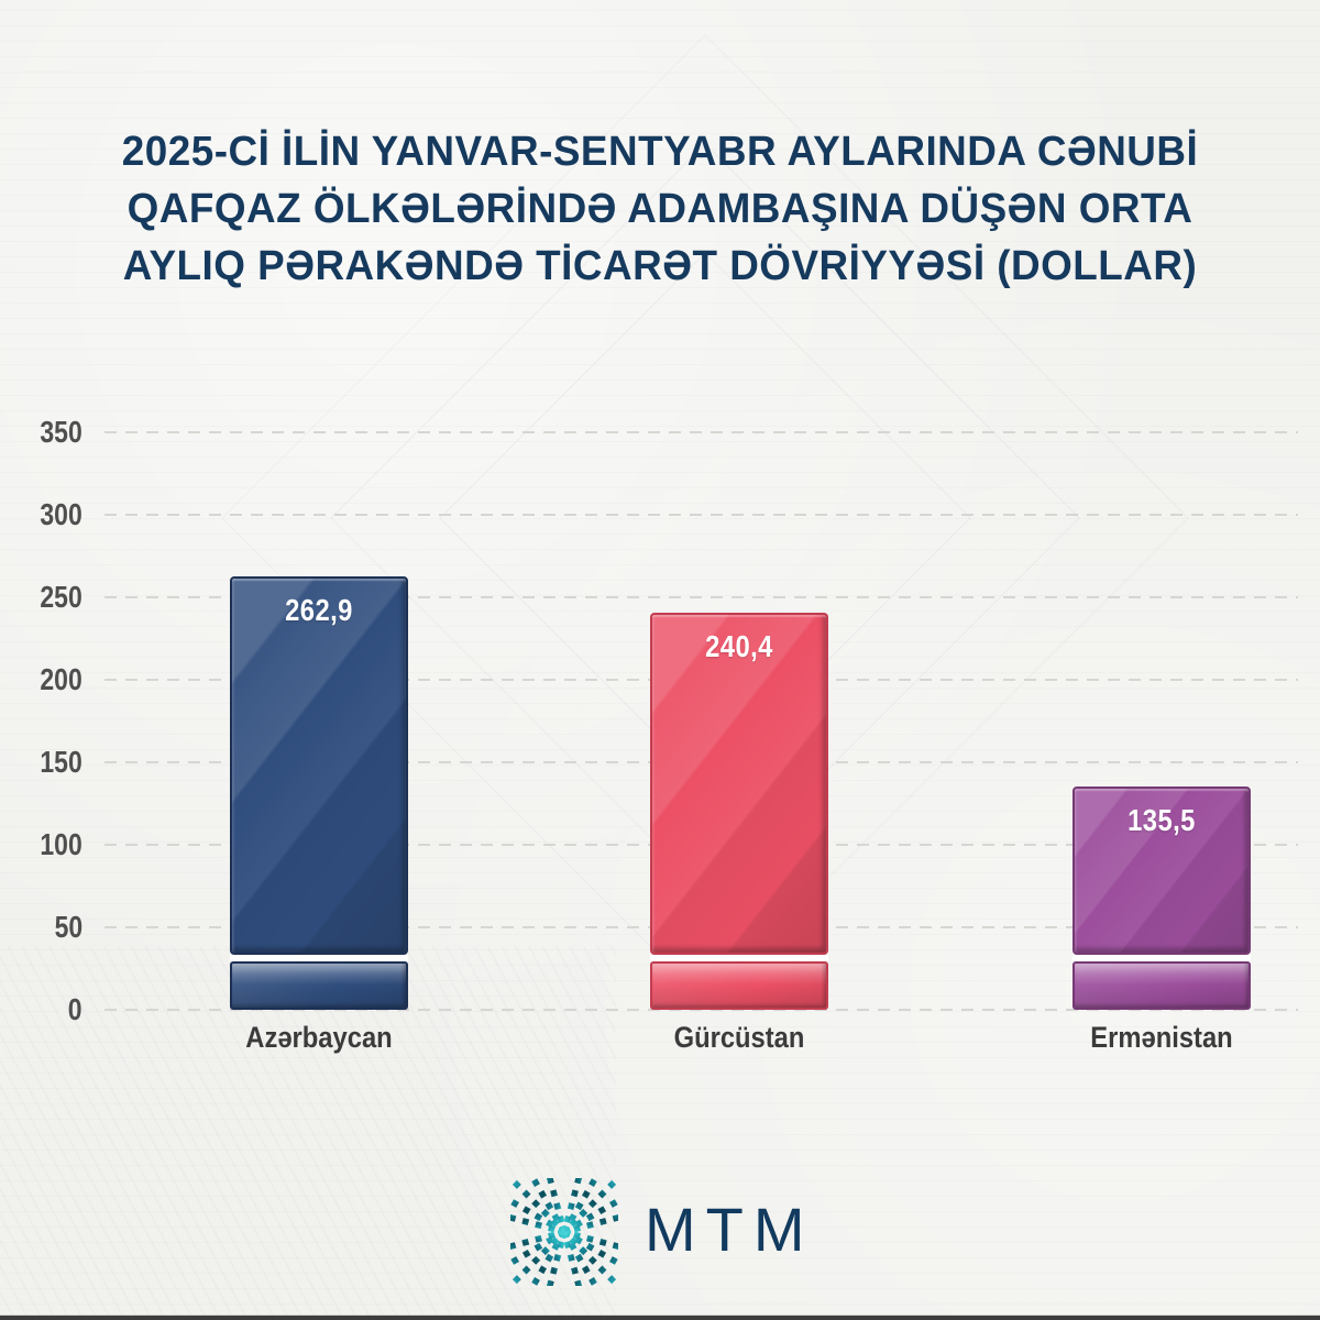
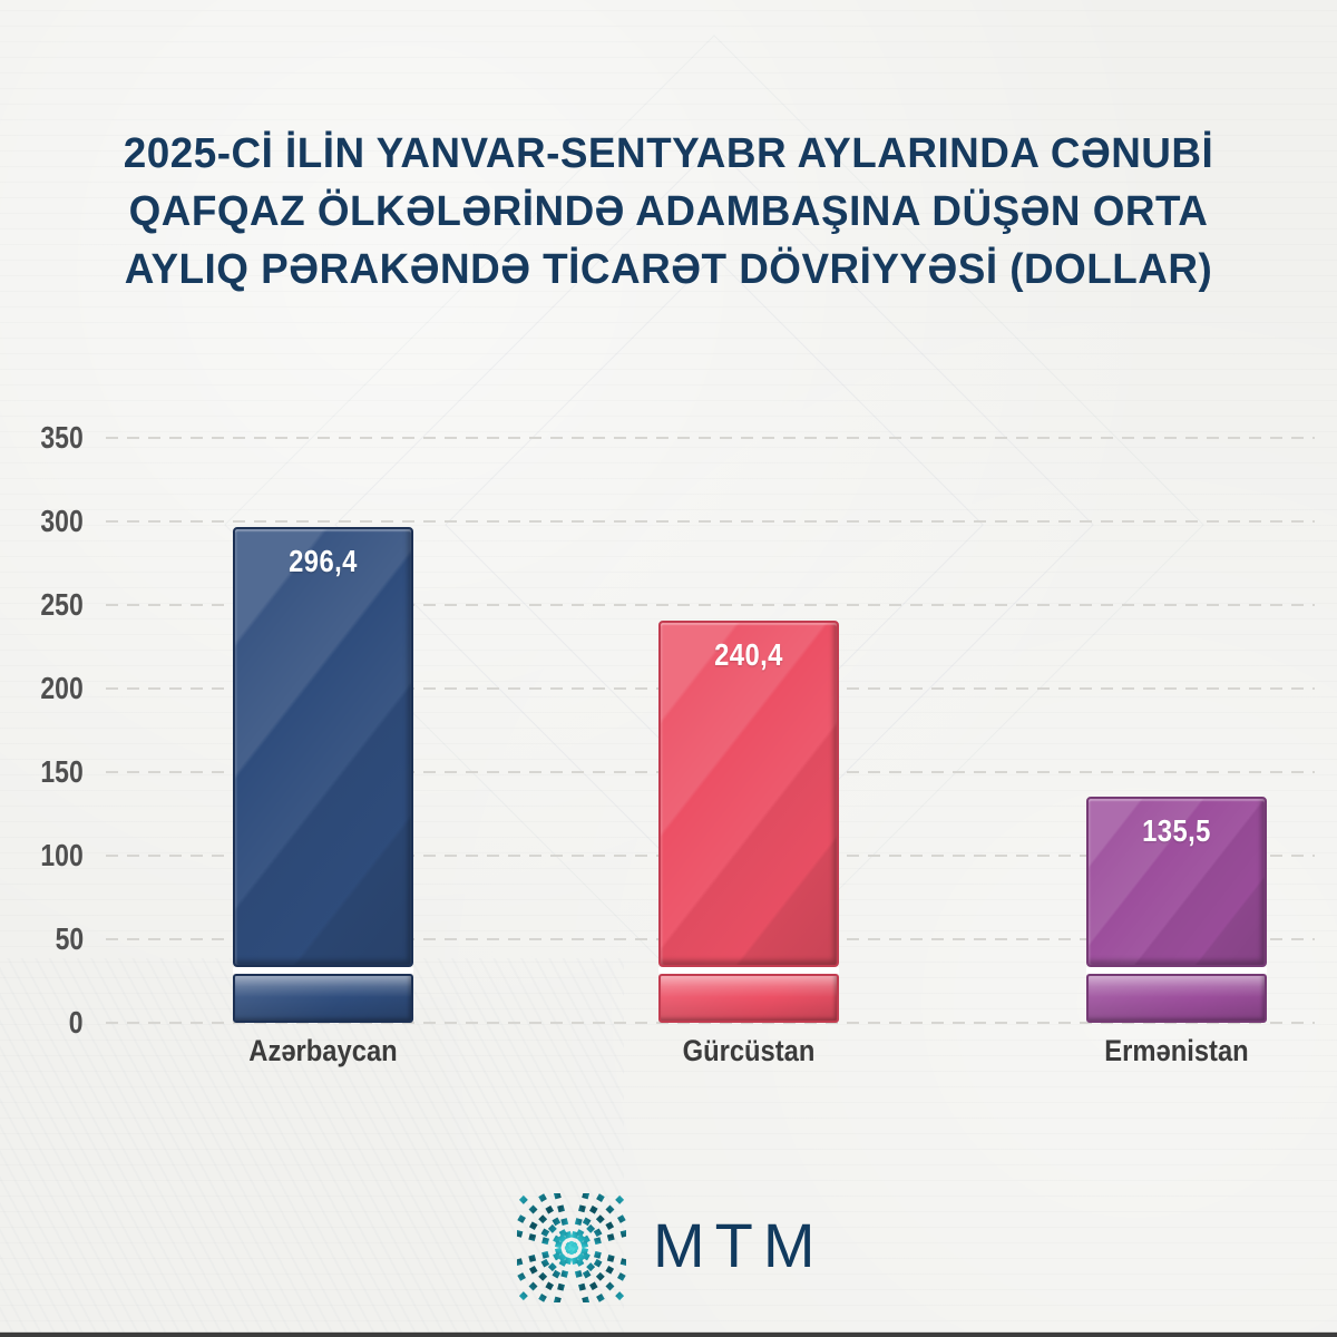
Azərbaycan: 262,9 -> 296,4
